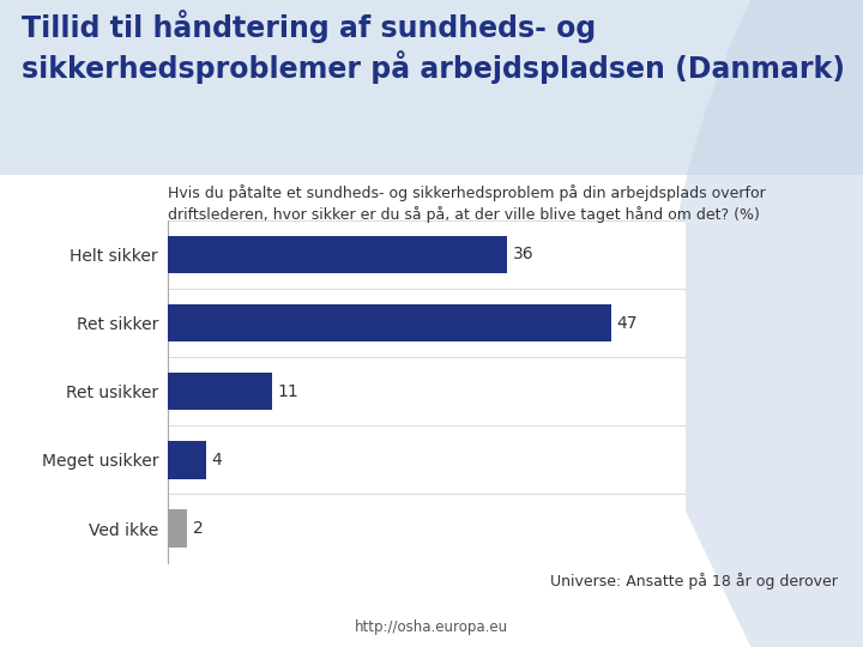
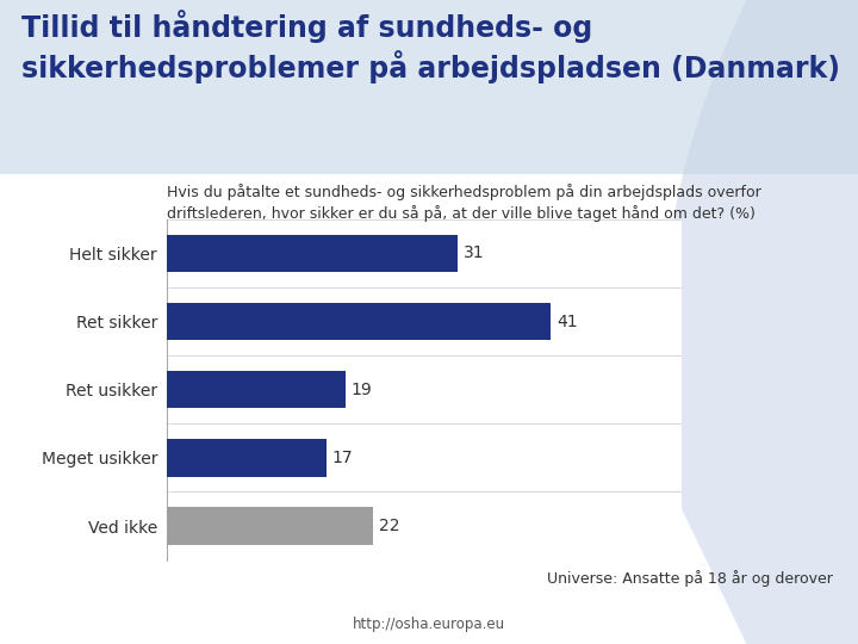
Helt sikker: 36 -> 31
Ret sikker: 47 -> 41
Ret usikker: 11 -> 19
Meget usikker: 4 -> 17
Ved ikke: 2 -> 22
